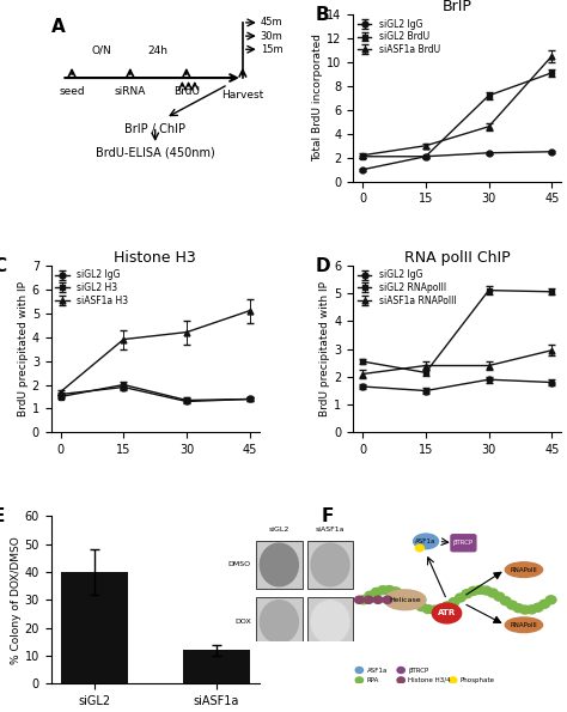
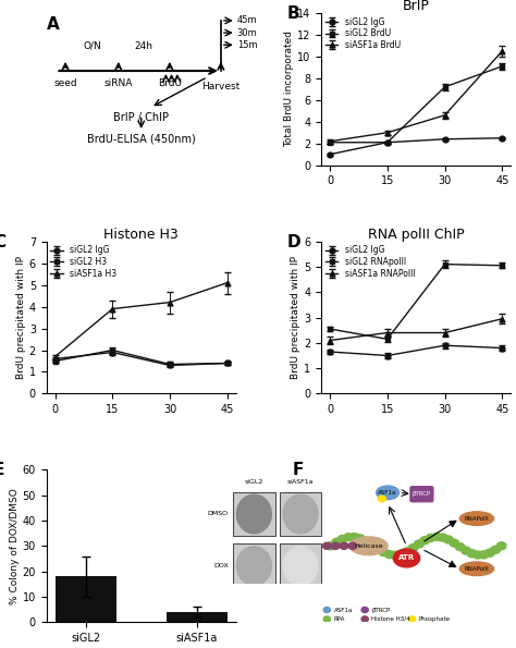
siGL2: 40 -> 18
siASF1a: 12 -> 4
